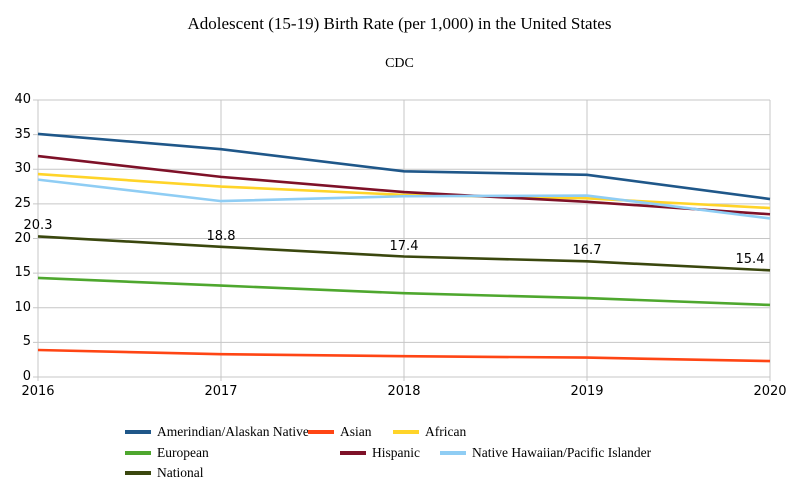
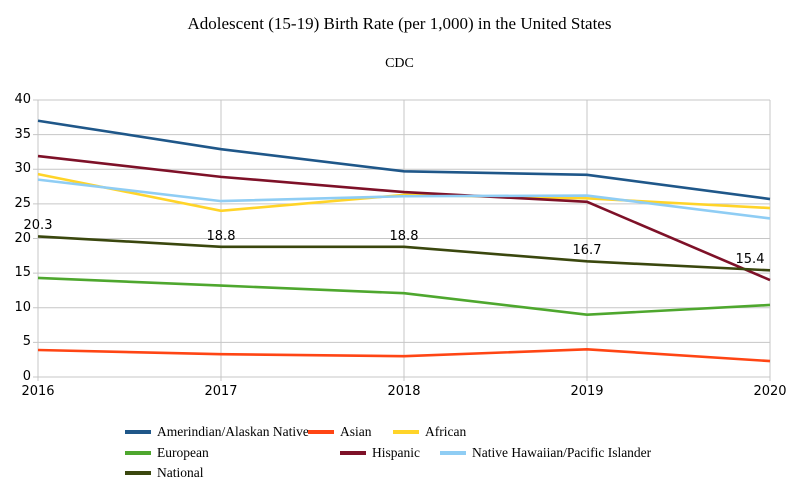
Amerindian/Alaskan Native/2016: 35 -> 37
African/2017: 28 -> 24
National/2018: 17.4 -> 18.8
Asian/2019: 3 -> 4
European/2019: 11 -> 9
Hispanic/2020: 24 -> 14
